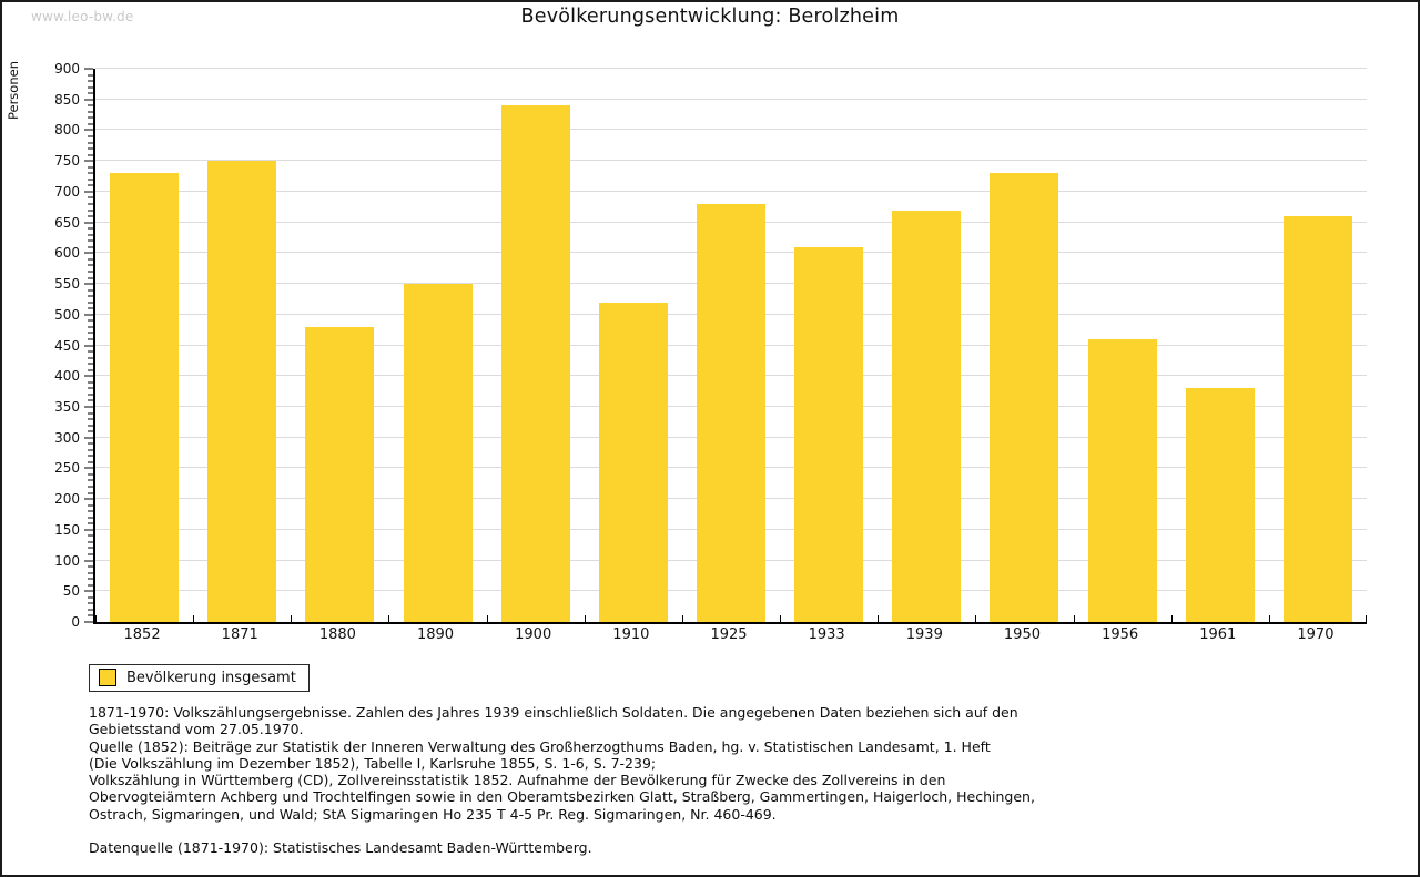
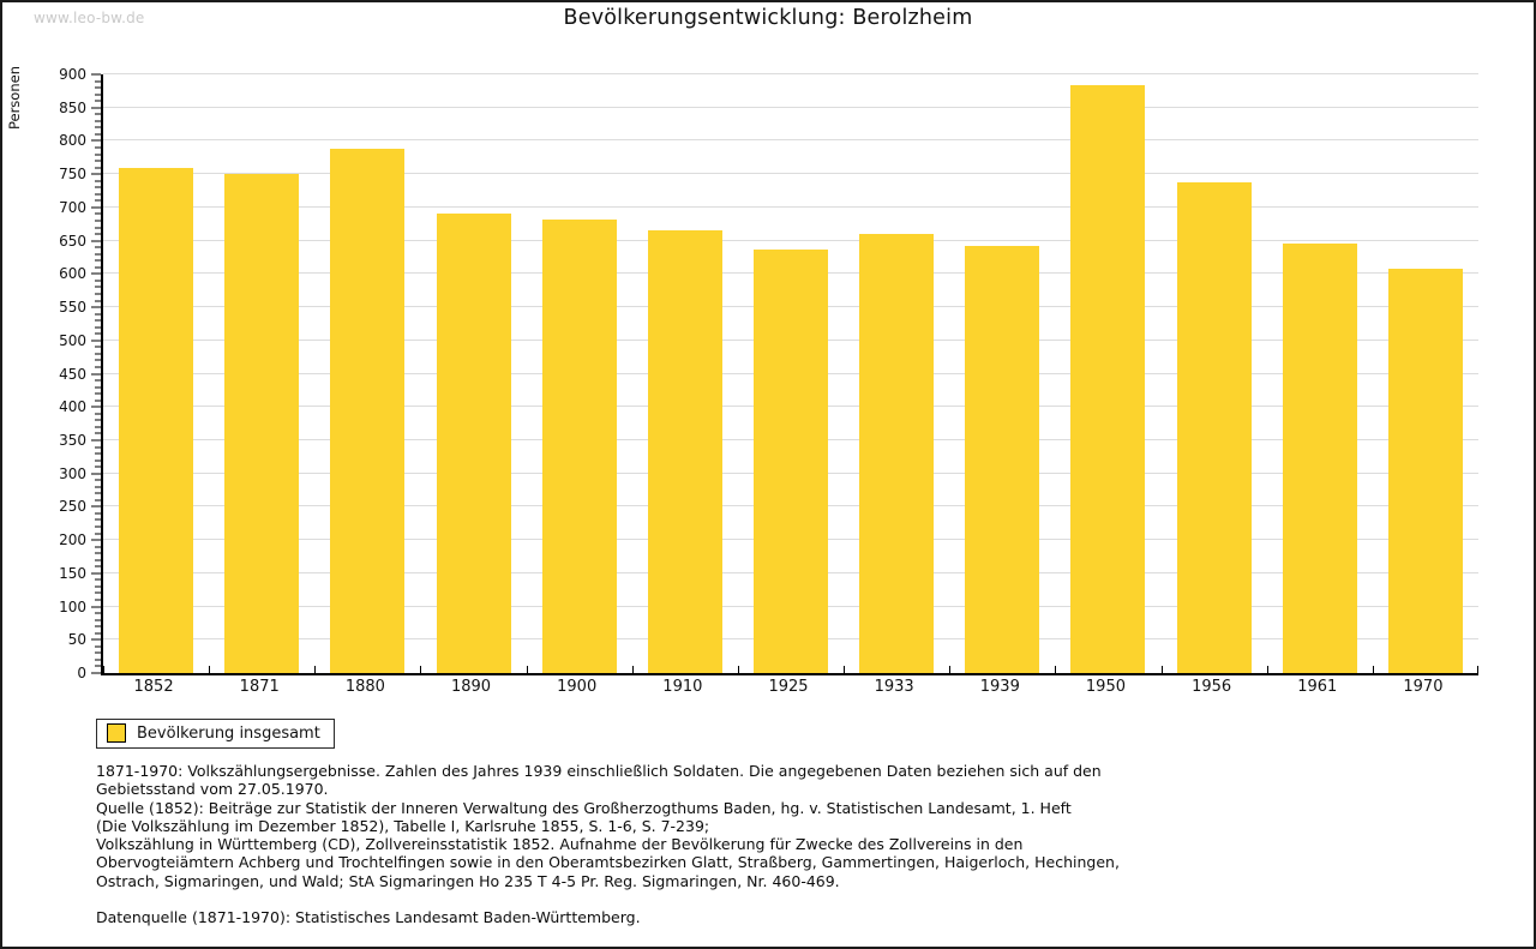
1852: 730 -> 760
1880: 480 -> 790
1890: 550 -> 690
1900: 840 -> 680
1910: 520 -> 670
1925: 680 -> 640
1933: 610 -> 660
1939: 670 -> 640
1950: 730 -> 880
1956: 460 -> 740
1961: 380 -> 640
1970: 660 -> 610
